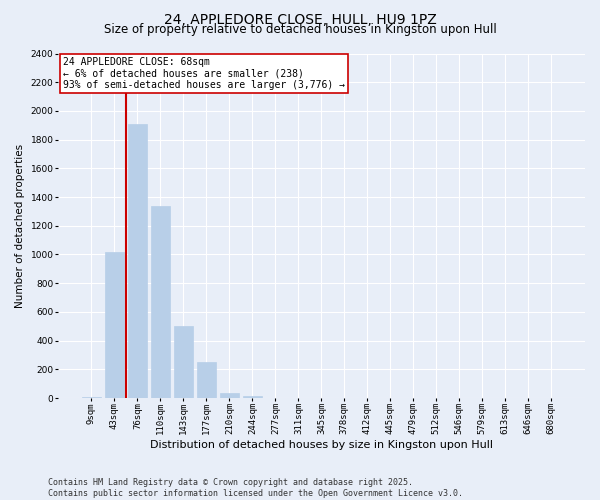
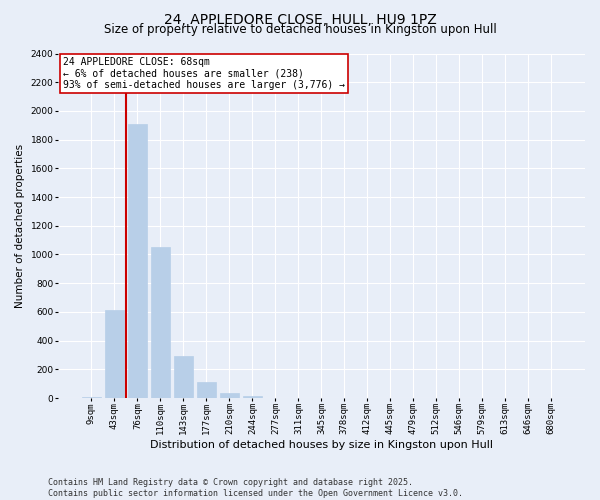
43sqm: 1020 -> 610
110sqm: 1340 -> 1050
143sqm: 500 -> 300
177sqm: 250 -> 120
